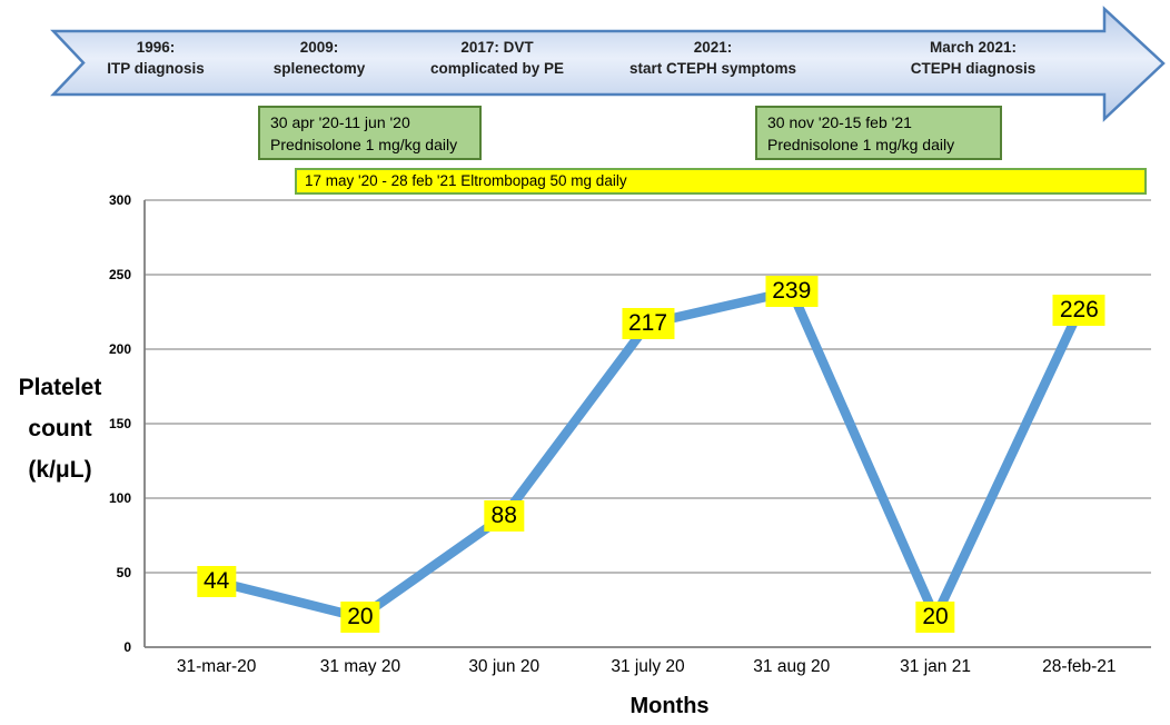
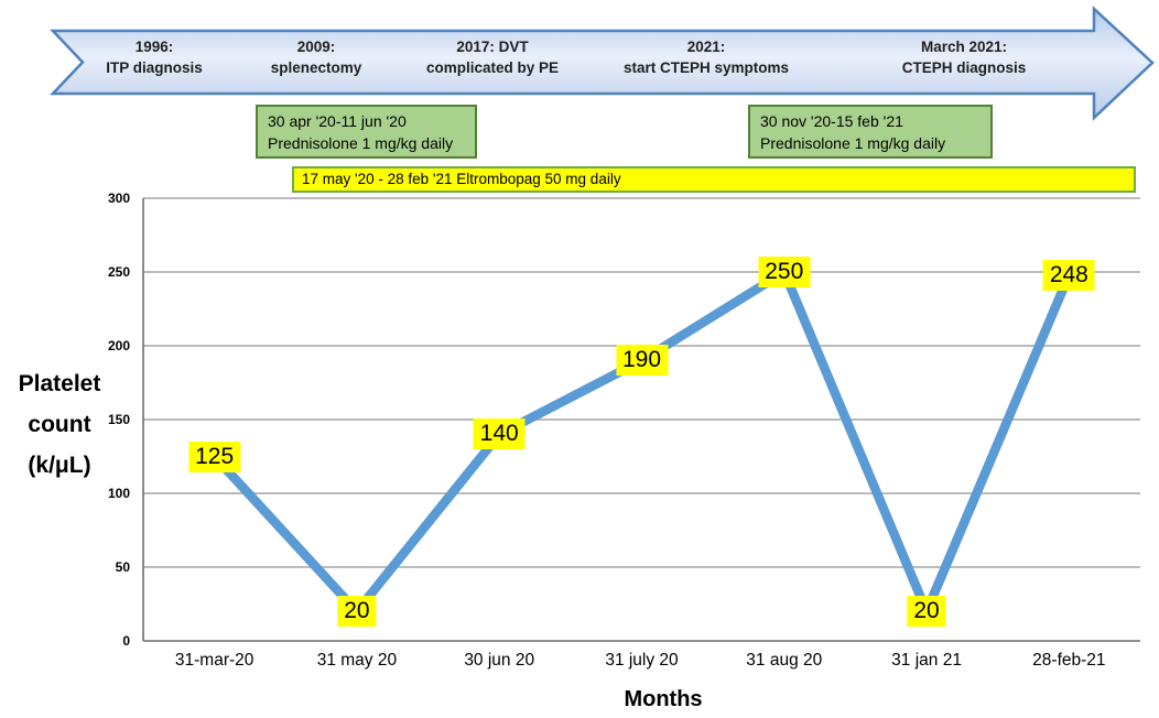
31-mar-20: 44 -> 125
30 jun 20: 88 -> 140
31 july 20: 217 -> 190
31 aug 20: 239 -> 250
28-feb-21: 226 -> 248
